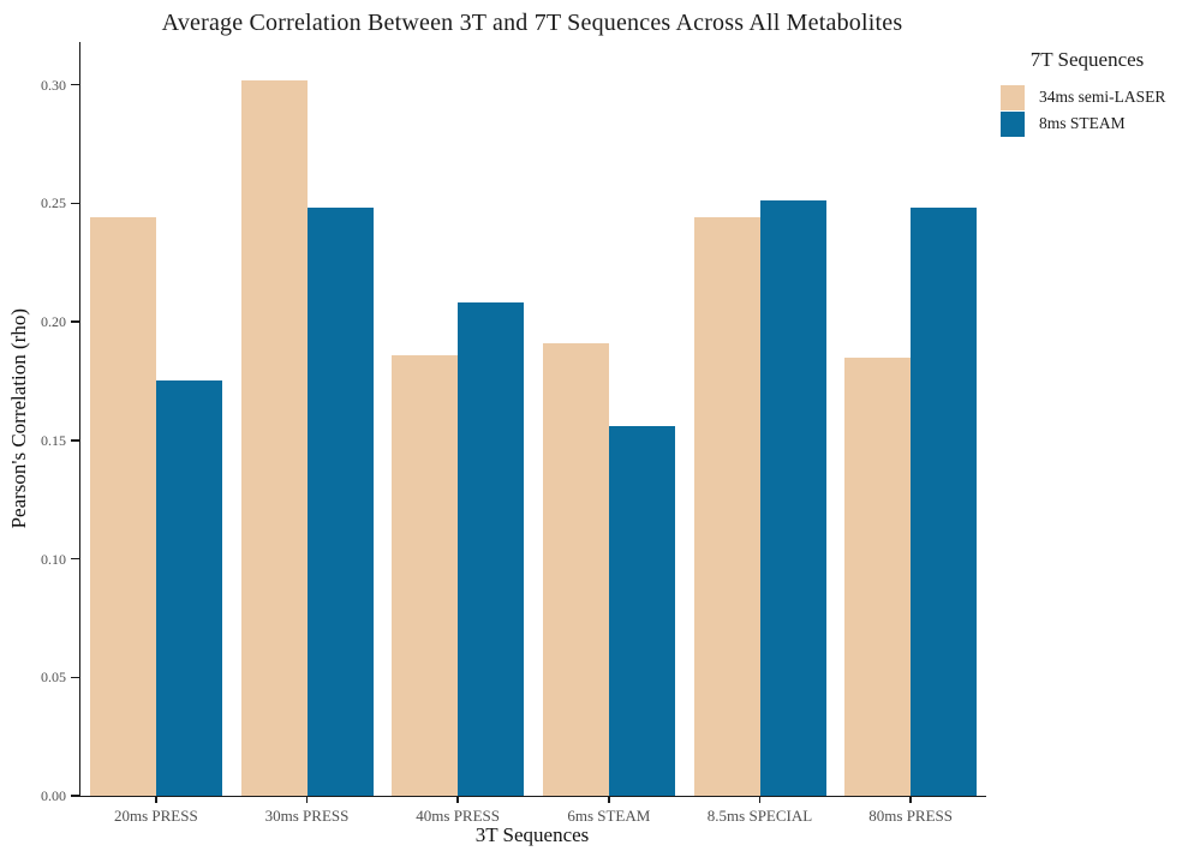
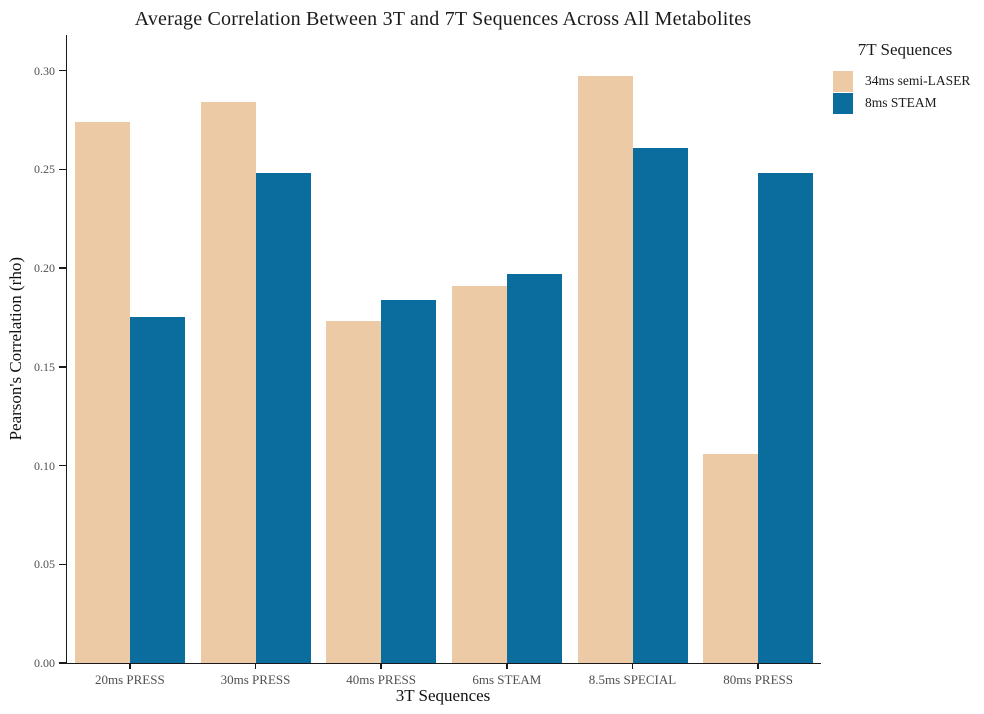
34ms semi-LASER/20ms PRESS: 0.244 -> 0.274
34ms semi-LASER/30ms PRESS: 0.302 -> 0.284
34ms semi-LASER/40ms PRESS: 0.186 -> 0.173
8ms STEAM/40ms PRESS: 0.208 -> 0.184
8ms STEAM/6ms STEAM: 0.156 -> 0.197
34ms semi-LASER/8.5ms SPECIAL: 0.244 -> 0.297
8ms STEAM/8.5ms SPECIAL: 0.251 -> 0.261
34ms semi-LASER/80ms PRESS: 0.185 -> 0.106
